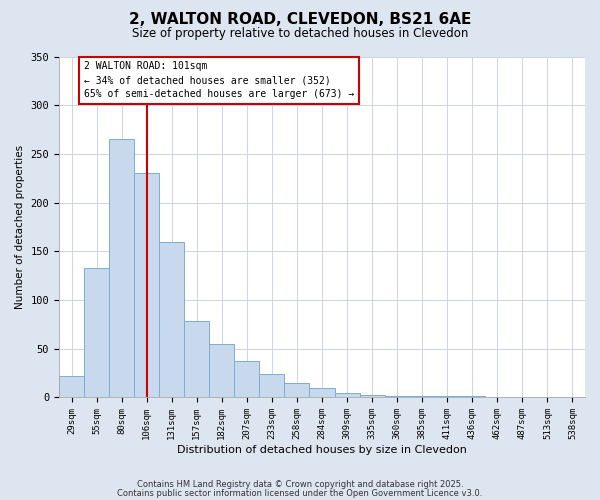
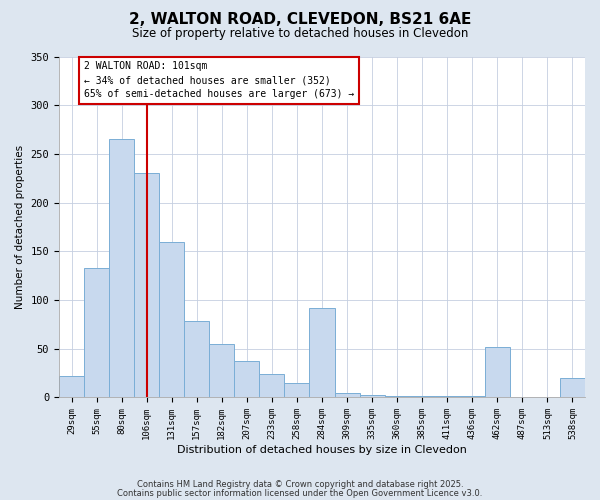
284sqm: 10 -> 92
462sqm: 0 -> 52
538sqm: 0 -> 20
